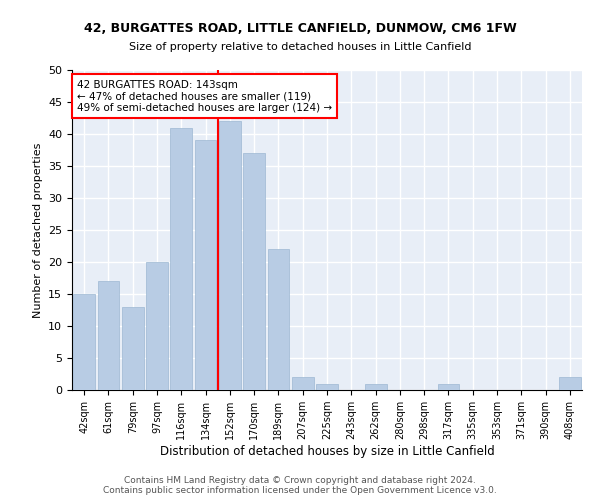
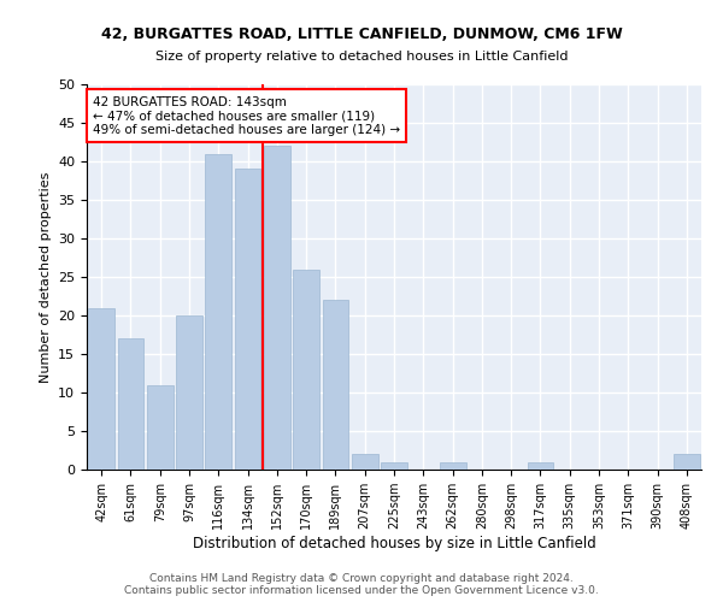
42sqm: 15 -> 21
79sqm: 13 -> 11
170sqm: 37 -> 26
